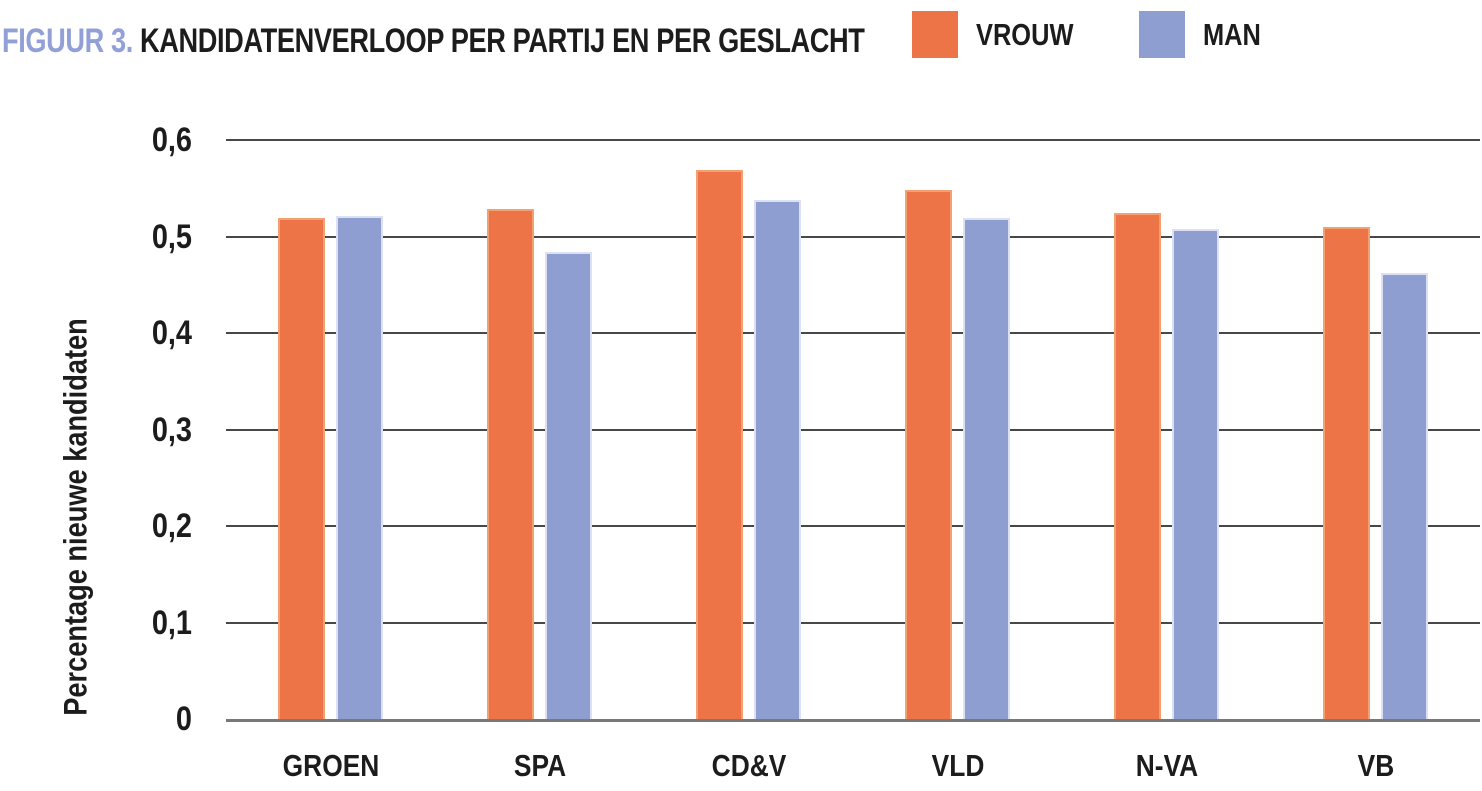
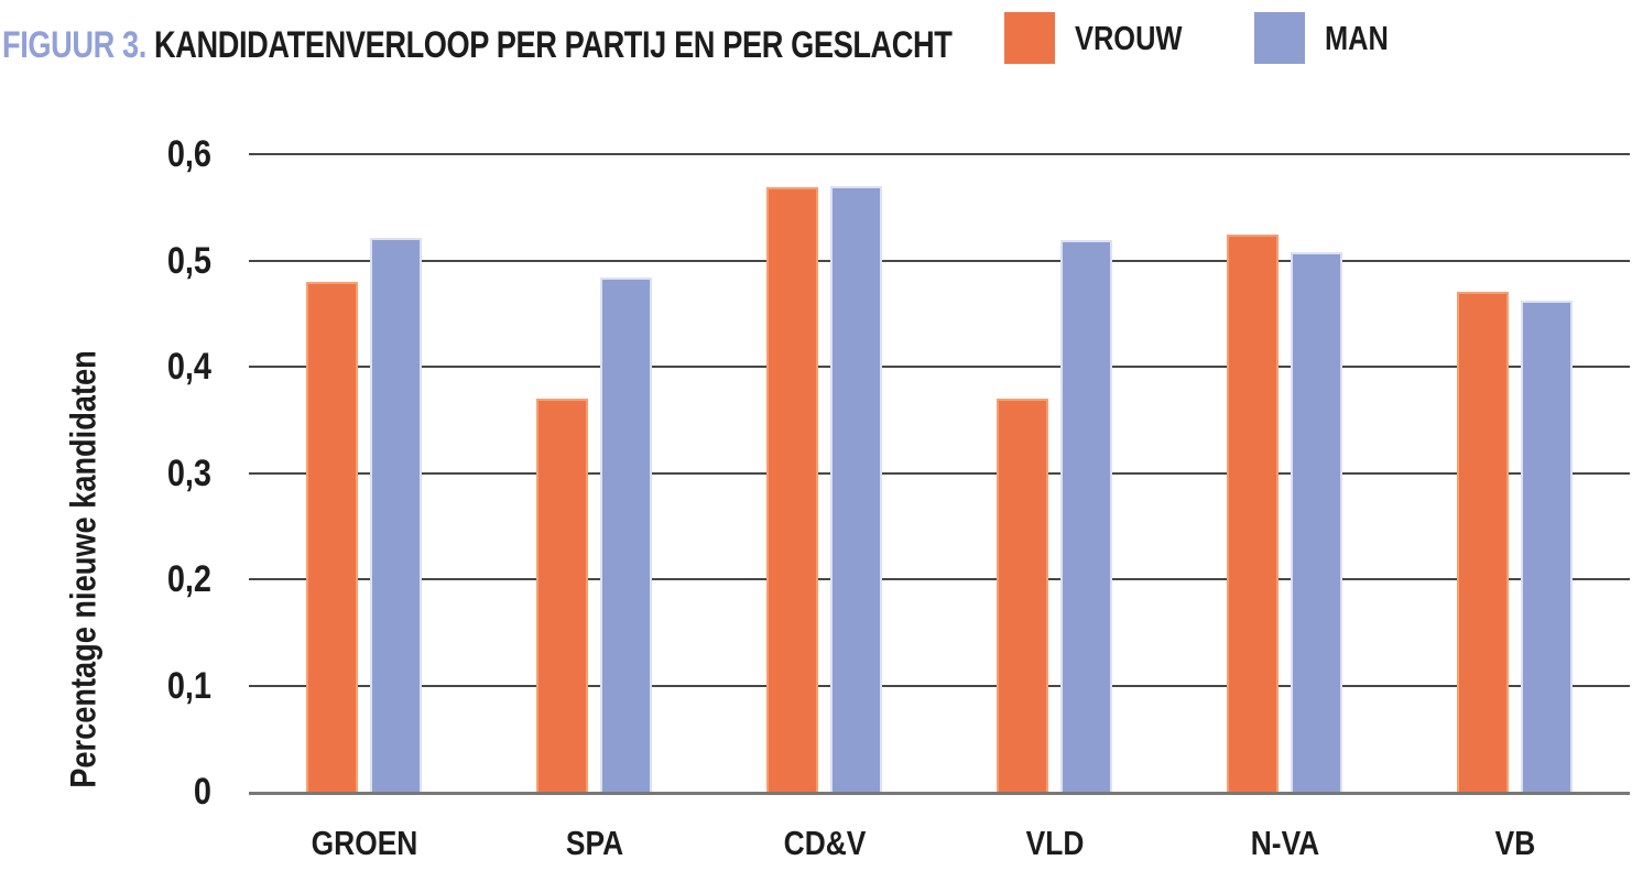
VROUW/GROEN: 0,52 -> 0,48
VROUW/SPA: 0,53 -> 0,37
MAN/CD&V: 0,54 -> 0,57
VROUW/VLD: 0,55 -> 0,37
VROUW/VB: 0,51 -> 0,47
